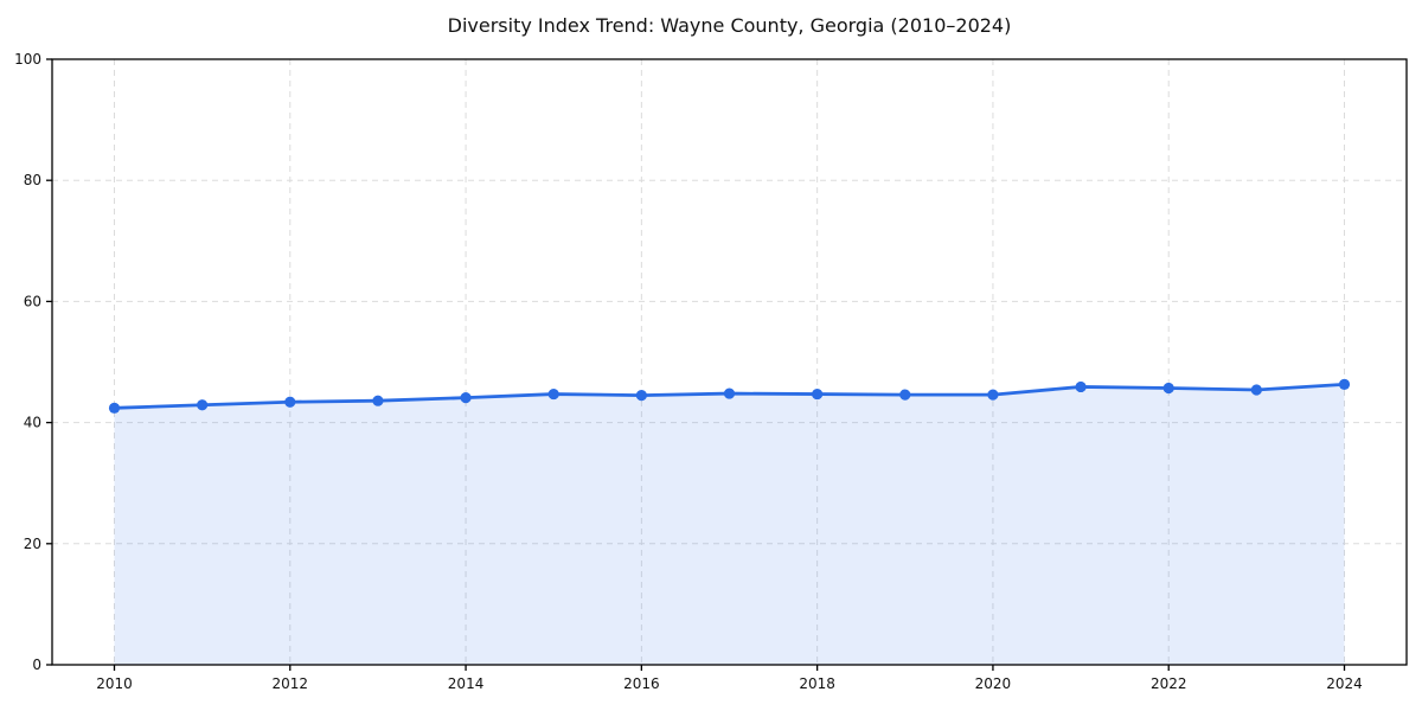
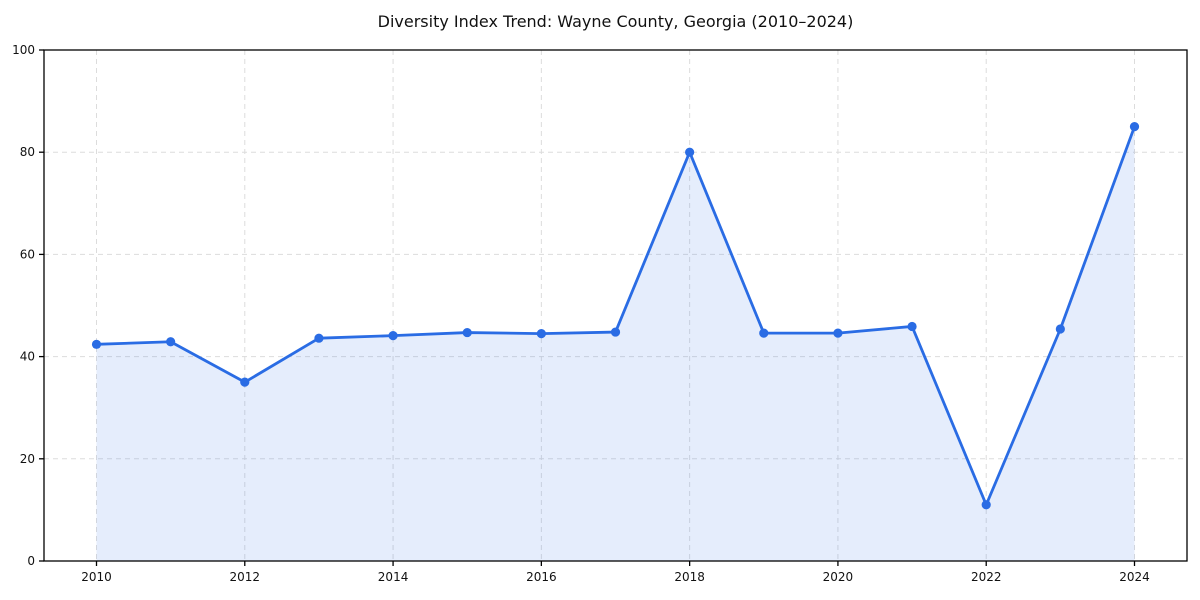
2012: 43 -> 35
2018: 45 -> 80
2022: 46 -> 11
2024: 46 -> 85
